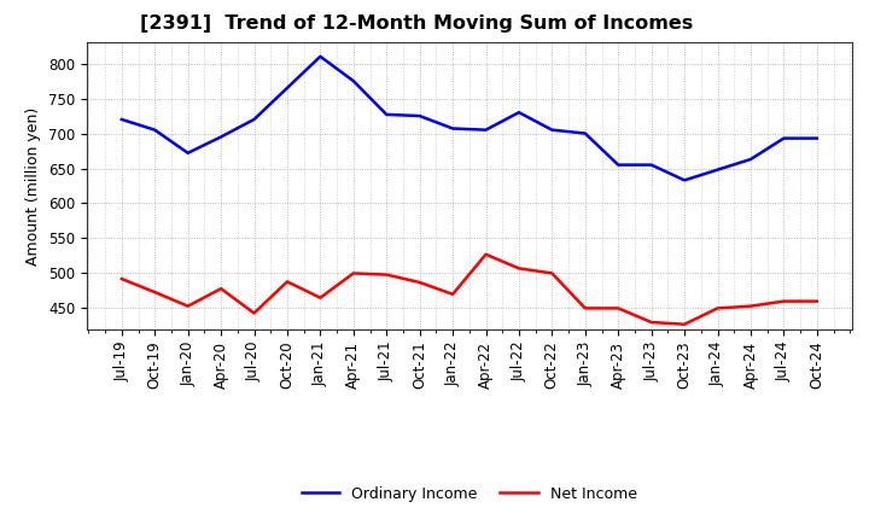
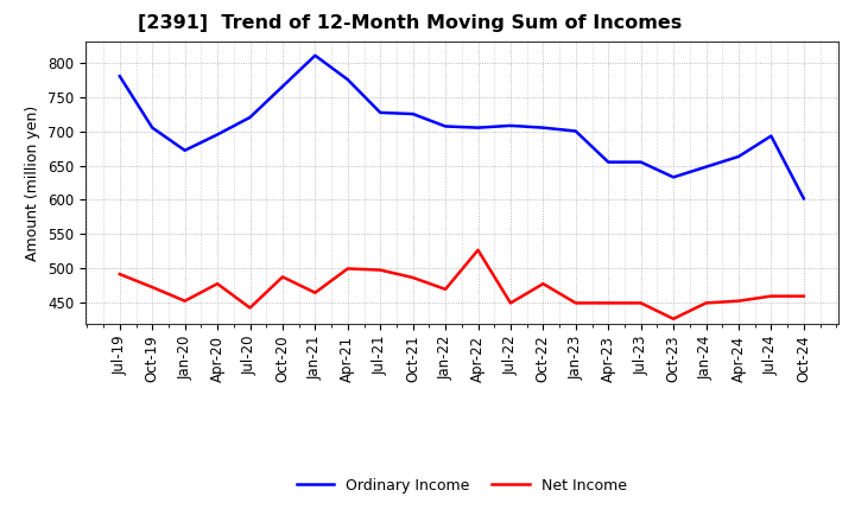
Ordinary Income/Jul-19: 720 -> 780
Ordinary Income/Jul-22: 730 -> 708
Net Income/Jul-22: 507 -> 450
Net Income/Oct-22: 500 -> 478
Net Income/Jul-23: 430 -> 450
Ordinary Income/Oct-24: 693 -> 602
